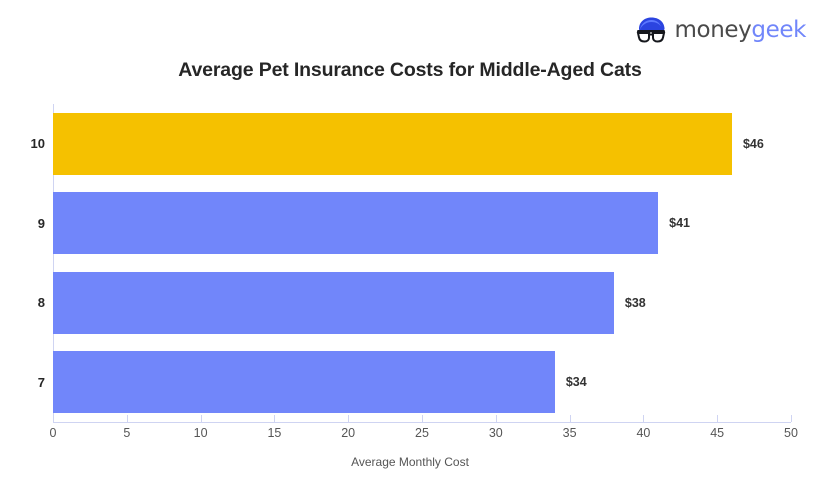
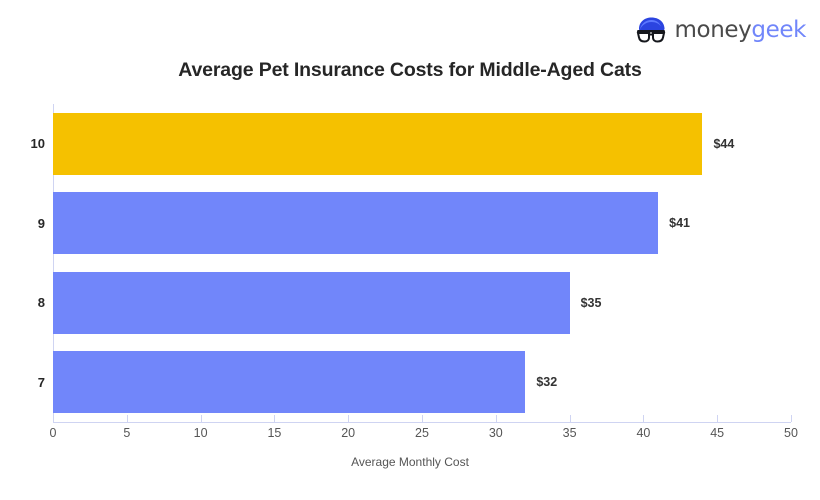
10: $46 -> $44
8: $38 -> $35
7: $34 -> $32
